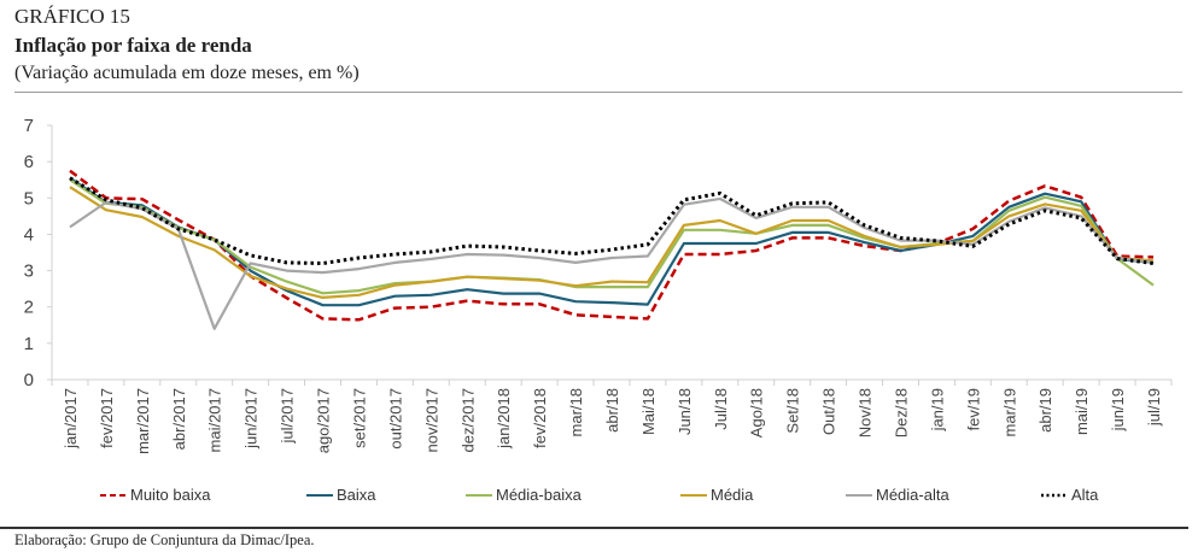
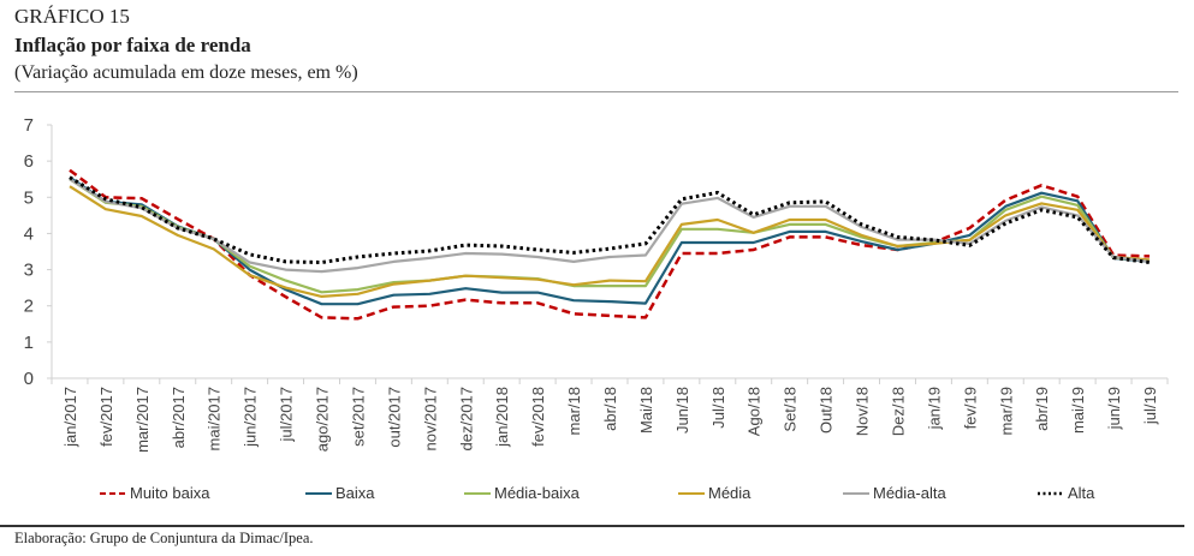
Média-alta/jan/2017: 4.2 -> 5.5
Média-alta/mai/2017: 1.4 -> 3.9
Média-baixa/jul/19: 2.6 -> 3.2
